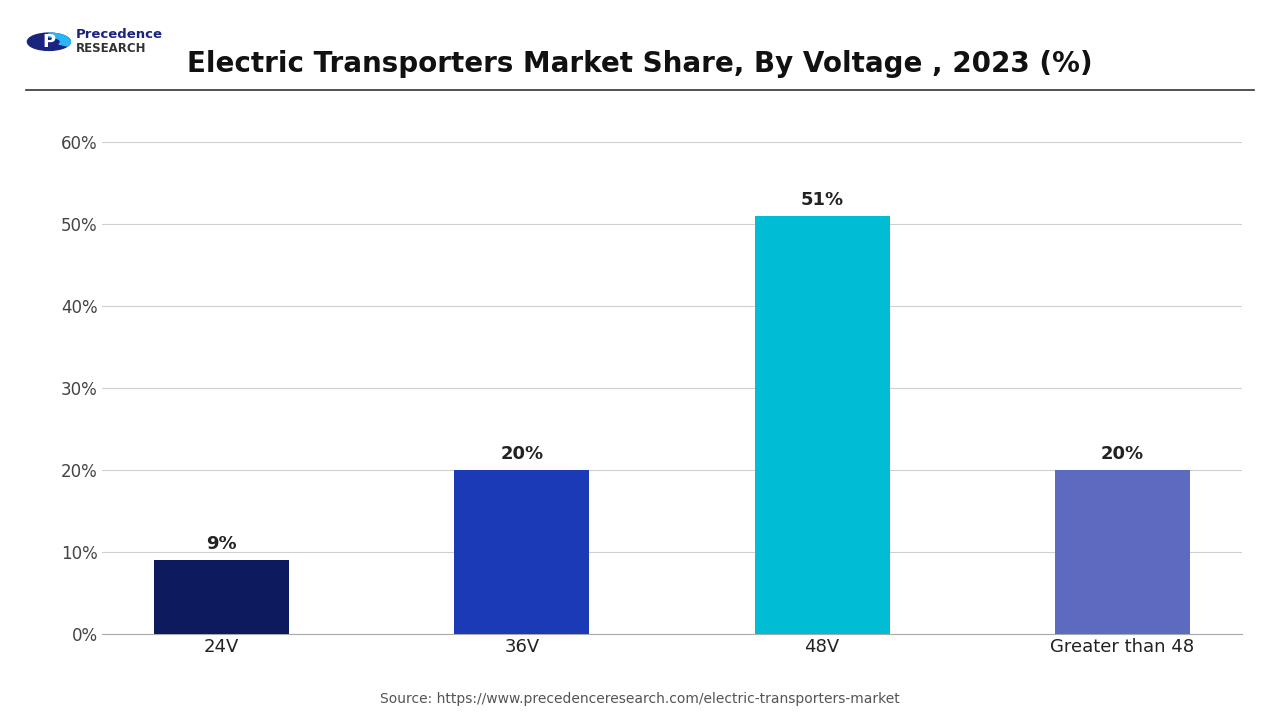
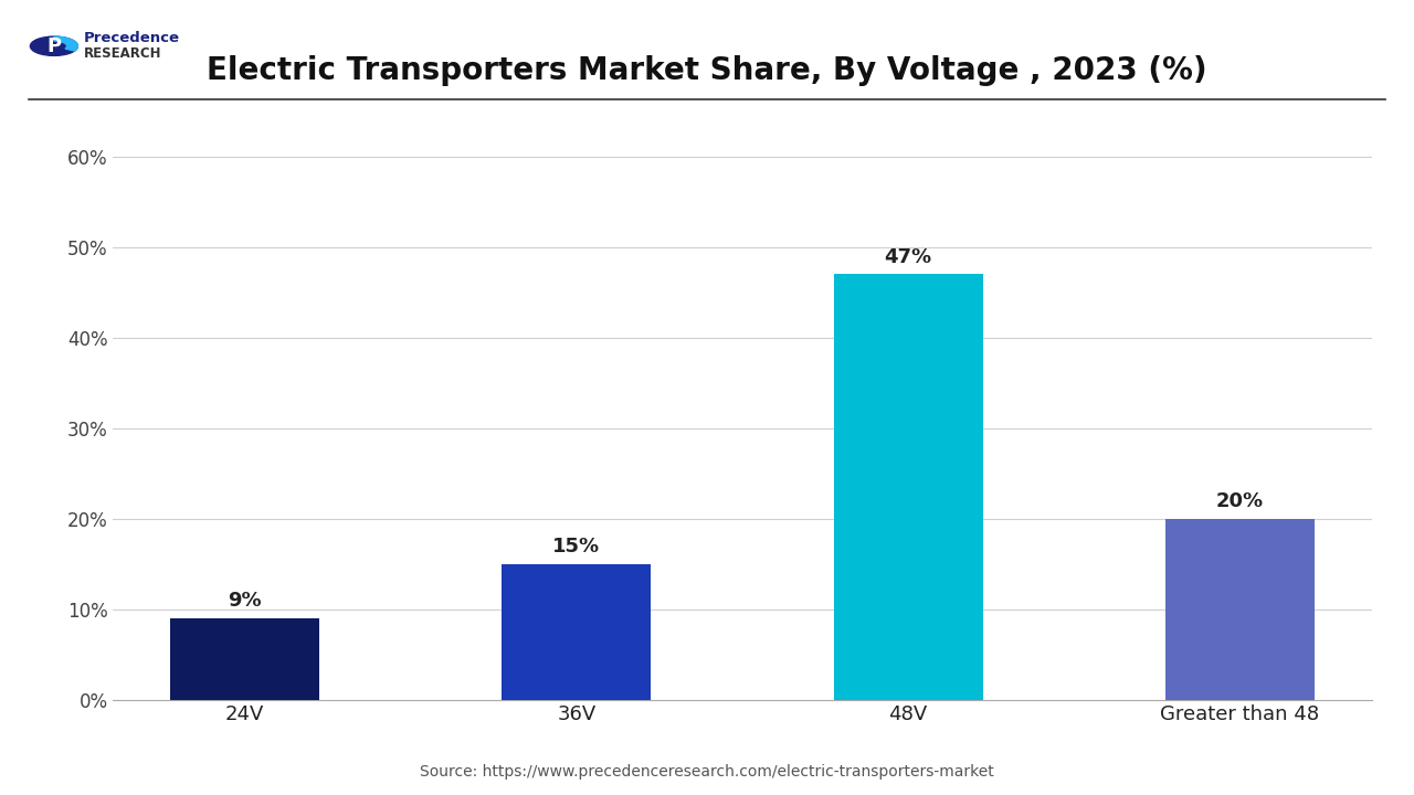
36V: 20% -> 15%
48V: 51% -> 47%
